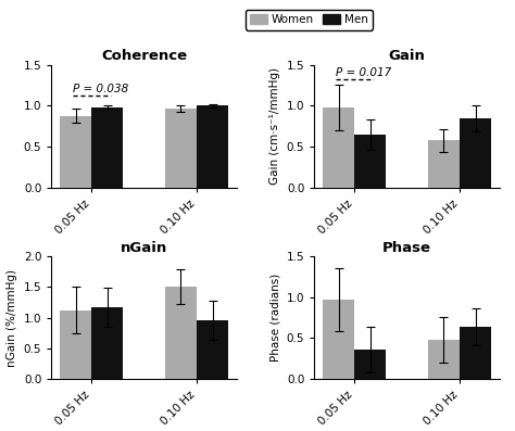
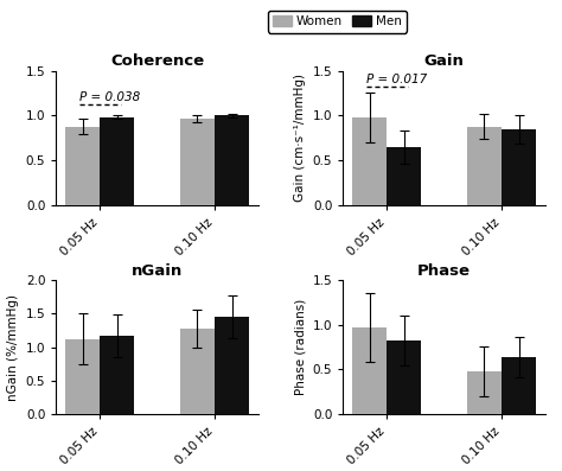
Gain/Women/0.10 Hz: 0.58 -> 0.88
nGain/Women/0.10 Hz: 1.50 -> 1.27
nGain/Men/0.10 Hz: 0.96 -> 1.45
Phase/Men/0.05 Hz: 0.36 -> 0.82
